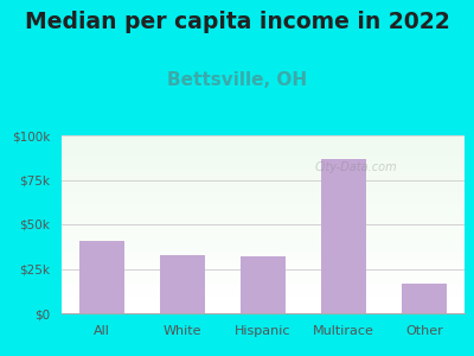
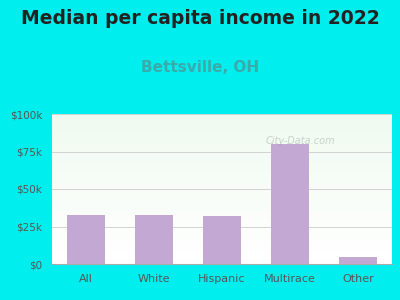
All: $41k -> $33k
Multirace: $87k -> $80k
Other: $17k -> $5k
